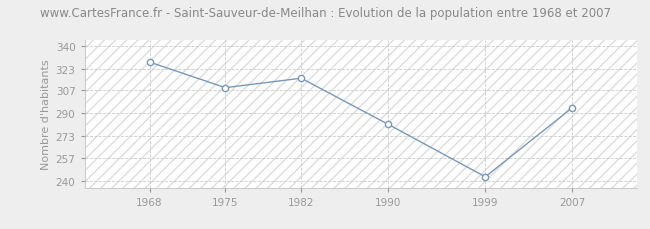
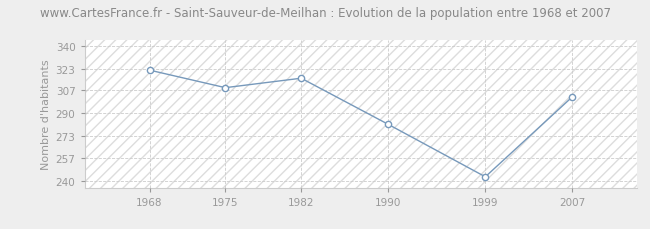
1968: 328 -> 322
2007: 294 -> 302
